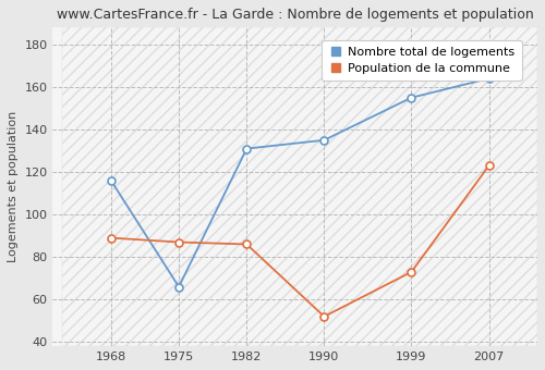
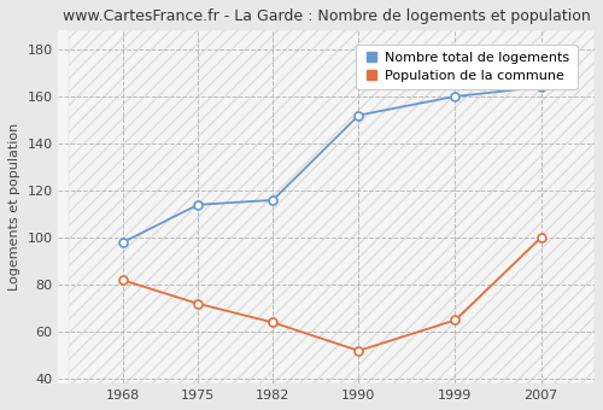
Nombre total de logements/1968: 116 -> 98
Population de la commune/1968: 89 -> 82
Nombre total de logements/1975: 66 -> 114
Population de la commune/1975: 87 -> 72
Nombre total de logements/1982: 131 -> 116
Population de la commune/1982: 86 -> 64
Nombre total de logements/1990: 135 -> 152
Nombre total de logements/1999: 155 -> 160
Population de la commune/1999: 73 -> 65
Population de la commune/2007: 123 -> 100
